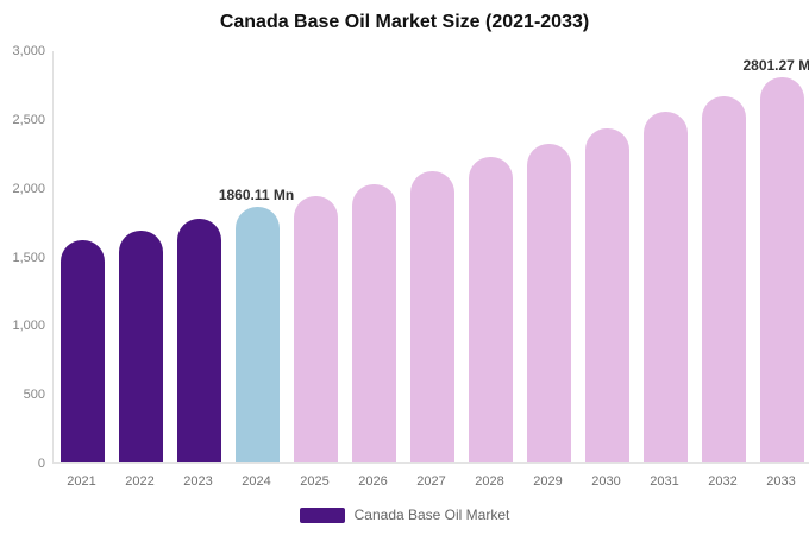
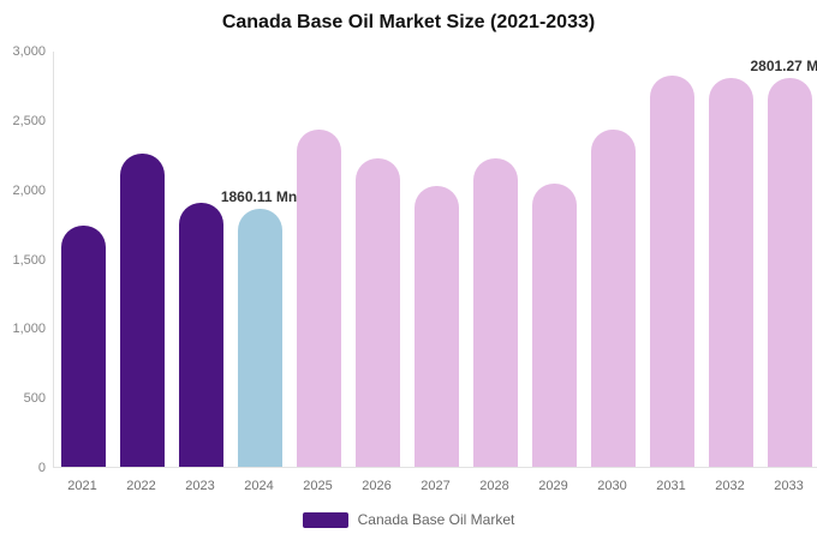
2021: 1620 -> 1740
2022: 1690 -> 2260
2023: 1770 -> 1900
2025: 1940 -> 2430
2026: 2020 -> 2220
2027: 2120 -> 2020
2029: 2320 -> 2040
2031: 2560 -> 2820
2032: 2660 -> 2800
